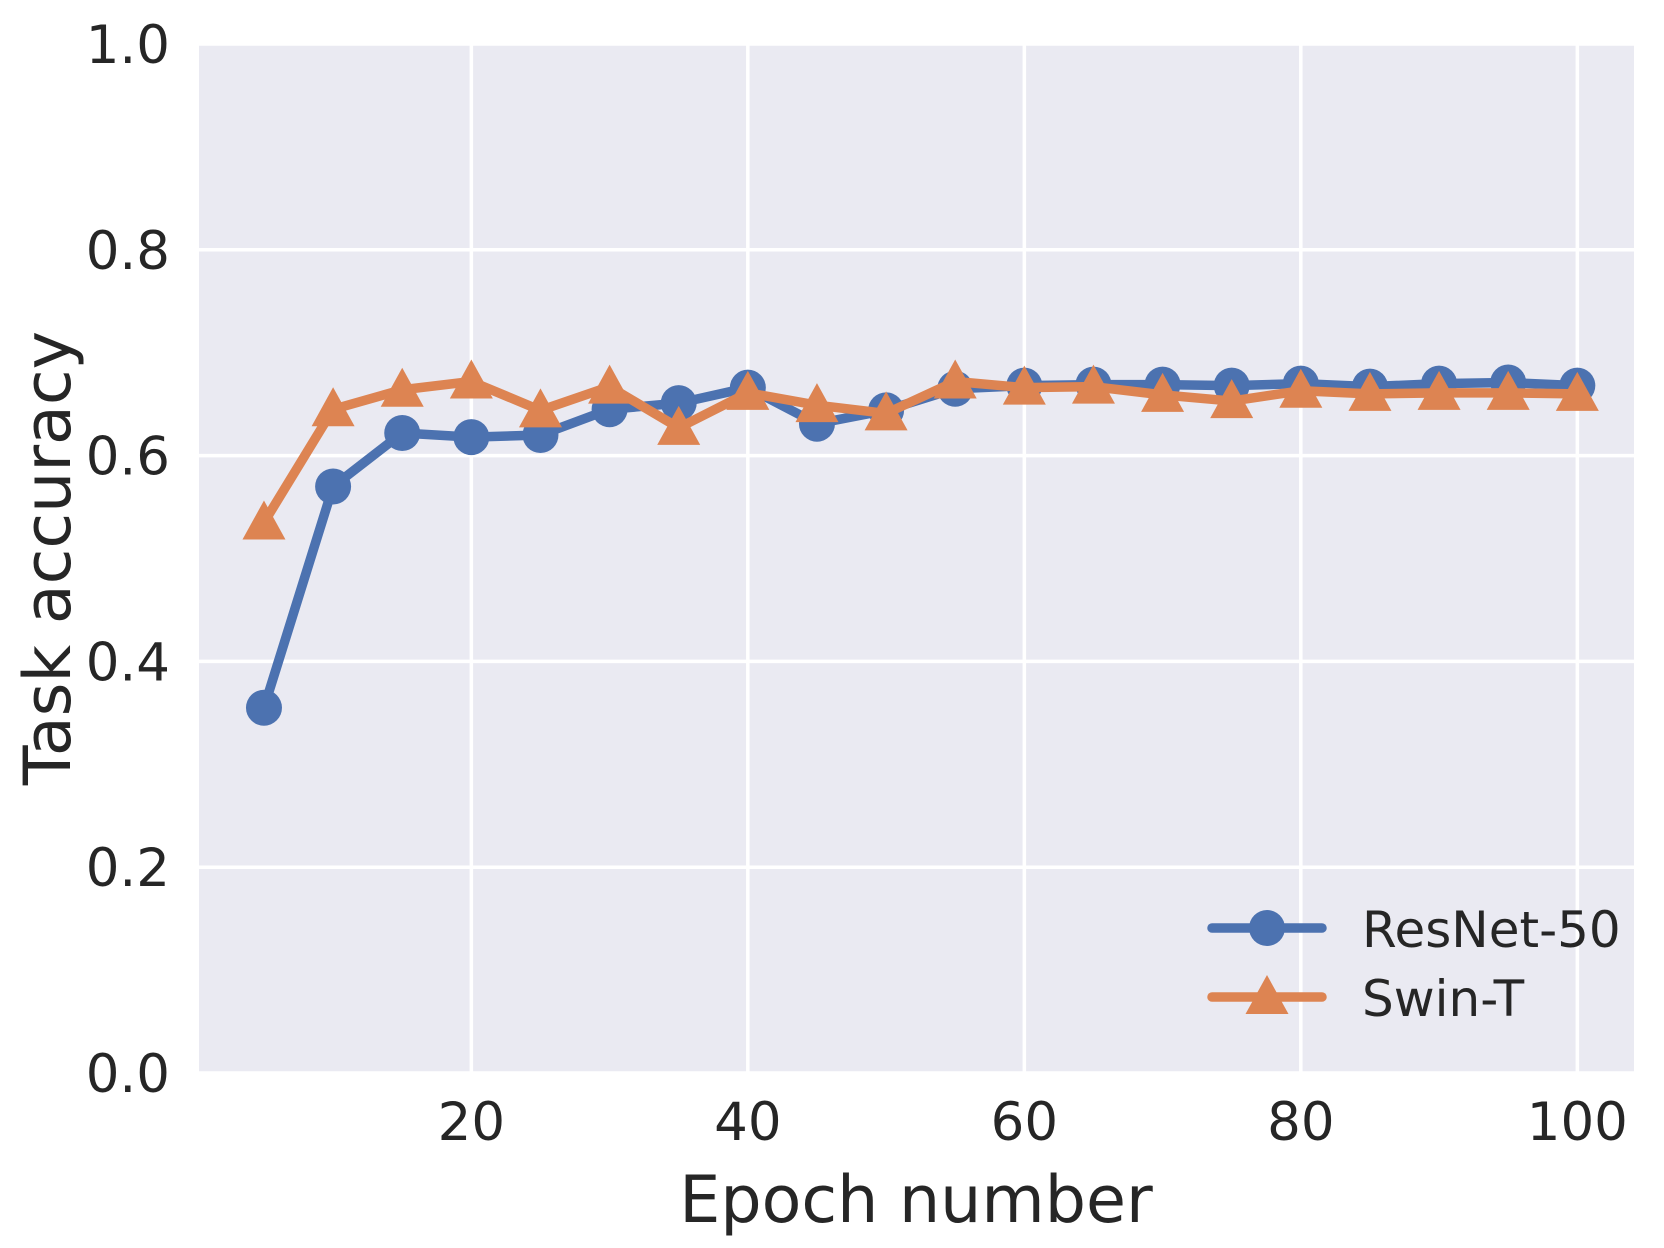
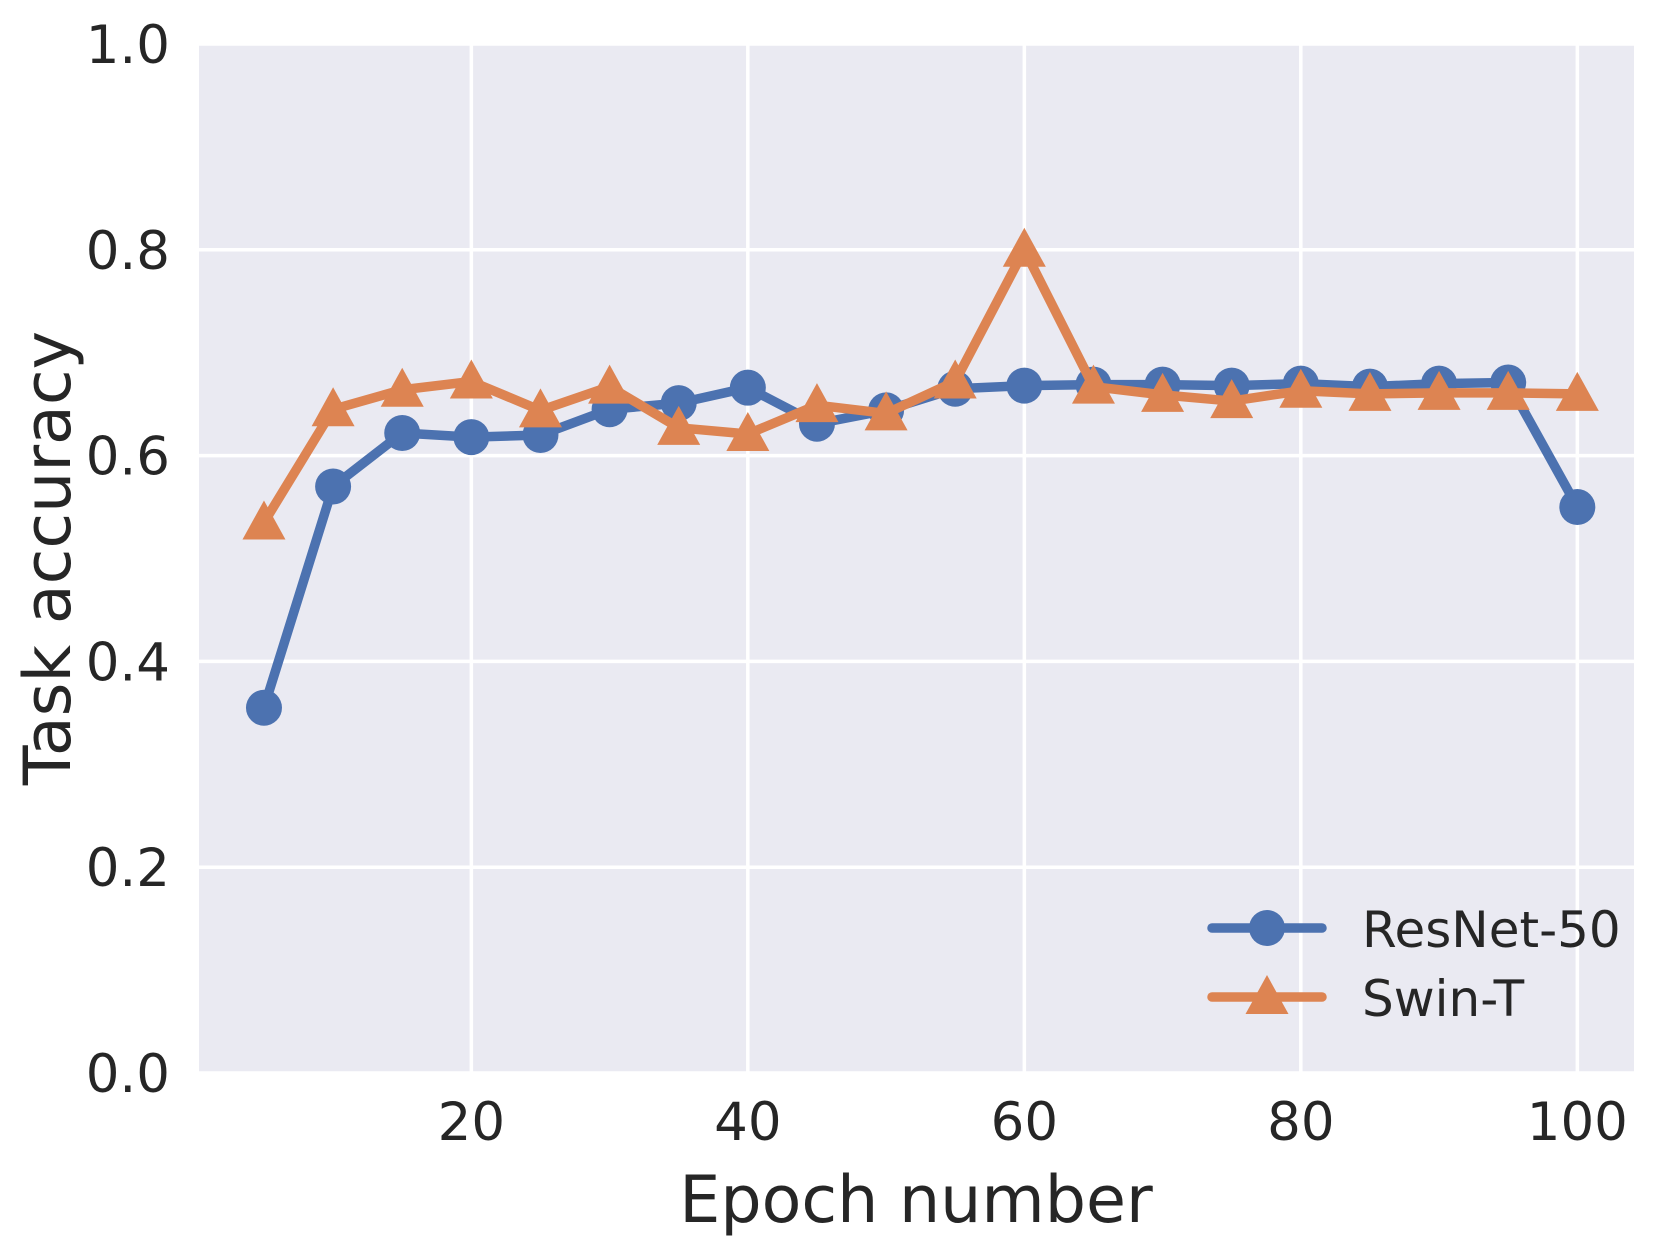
Swin-T/40: 0.661 -> 0.621
Swin-T/60: 0.666 -> 0.800
ResNet-50/100: 0.668 -> 0.550
